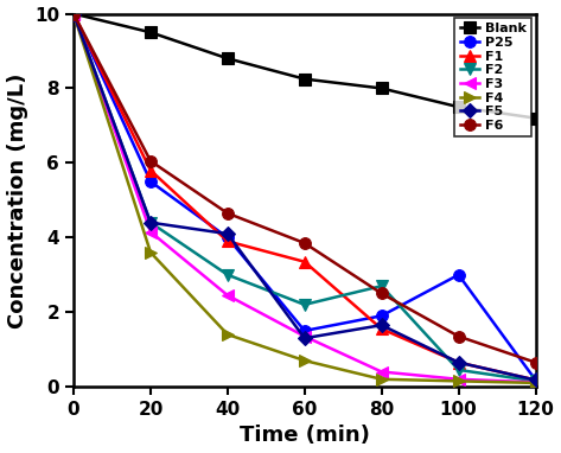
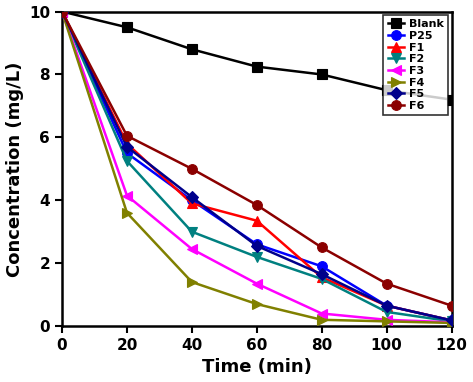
F2/20: 4.40 -> 5.25
F5/20: 4.40 -> 5.70
F6/40: 4.65 -> 5.00
P25/60: 1.50 -> 2.60
F5/60: 1.30 -> 2.55
F2/80: 2.70 -> 1.50
P25/100: 3.00 -> 0.65
